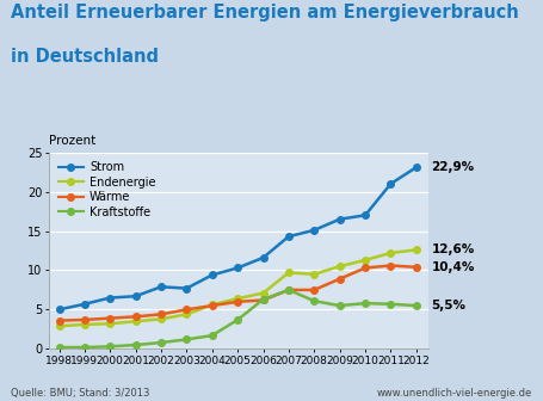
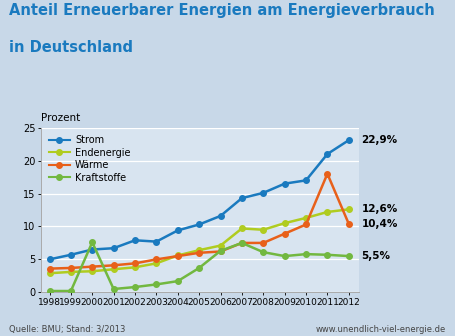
Kraftstoffe/2000: 0.3 -> 7.6
Wärme/2011: 10.6 -> 18.0
